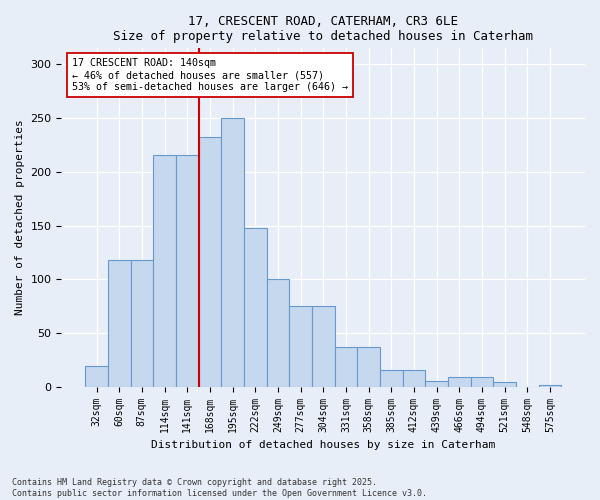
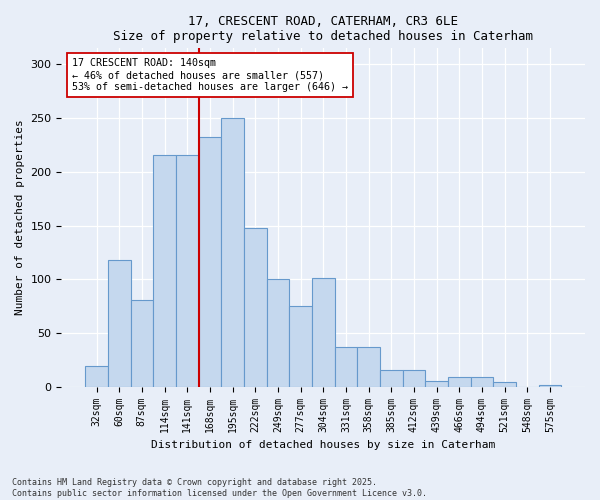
87sqm: 118 -> 81
304sqm: 75 -> 101
